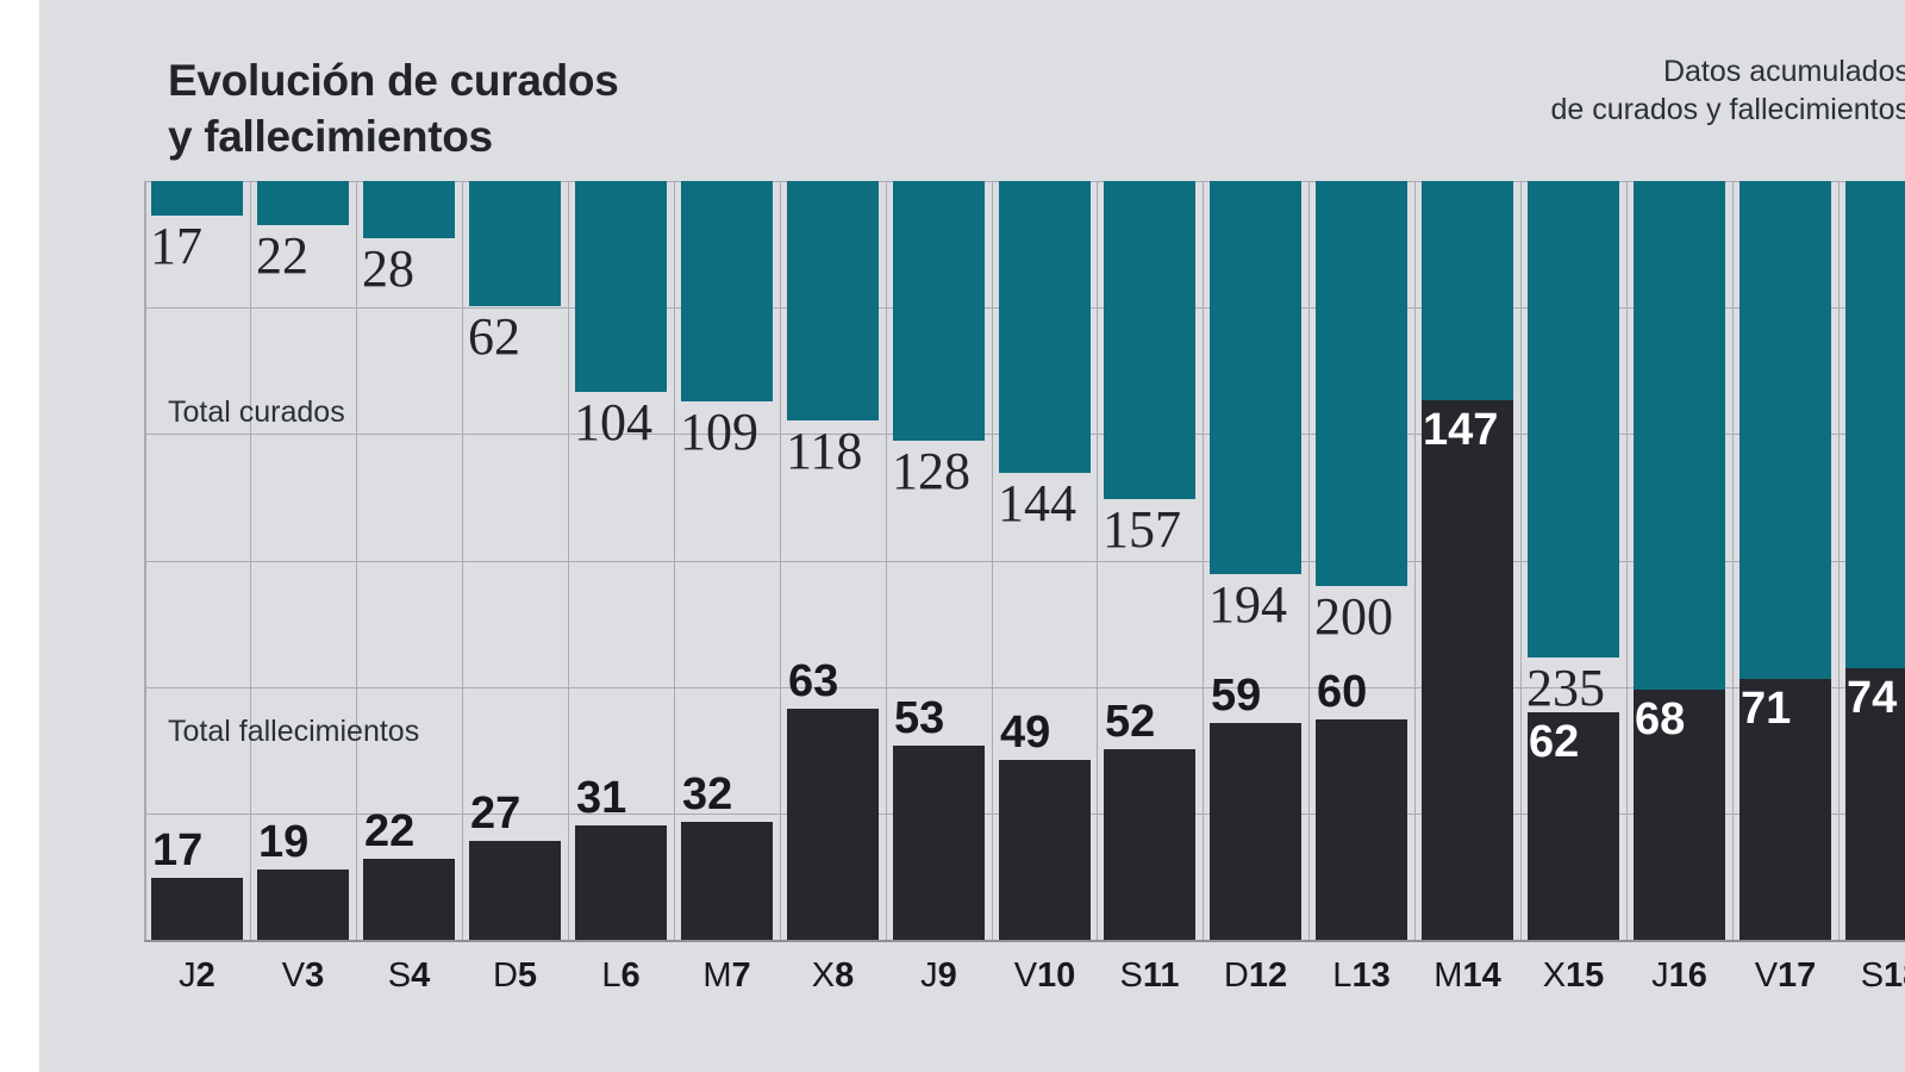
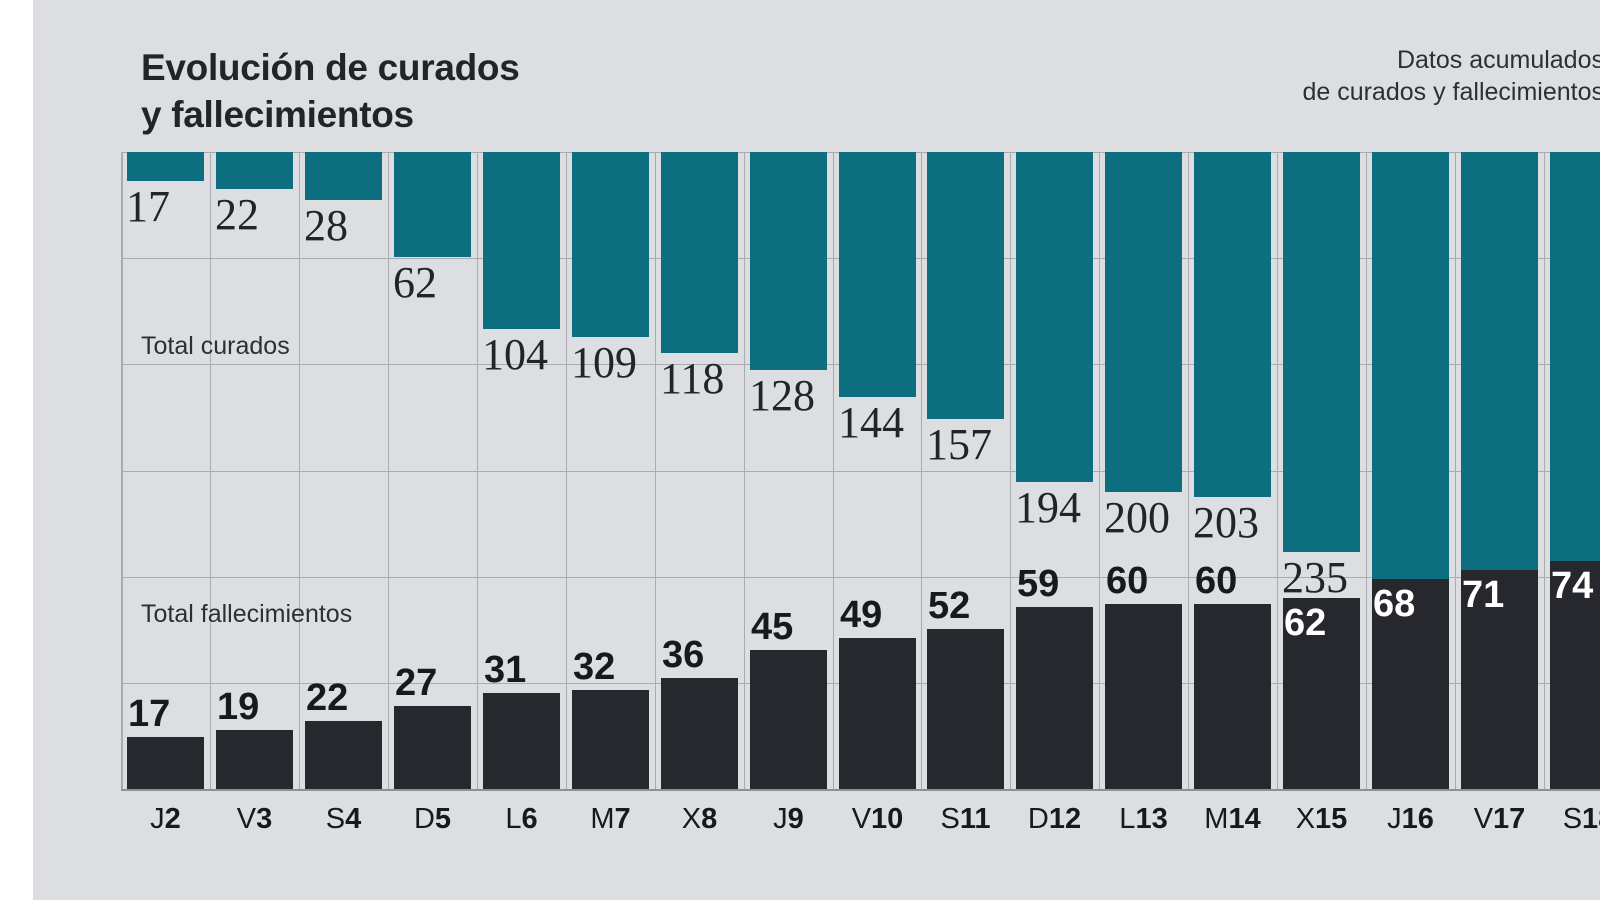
Total fallecimientos/X8: 63 -> 36
Total fallecimientos/J9: 53 -> 45
Total fallecimientos/M14: 147 -> 60
